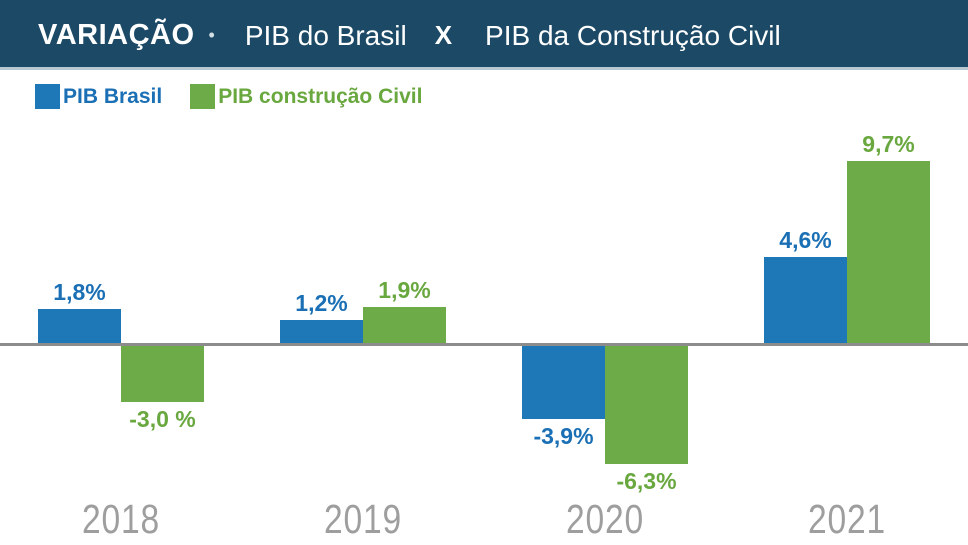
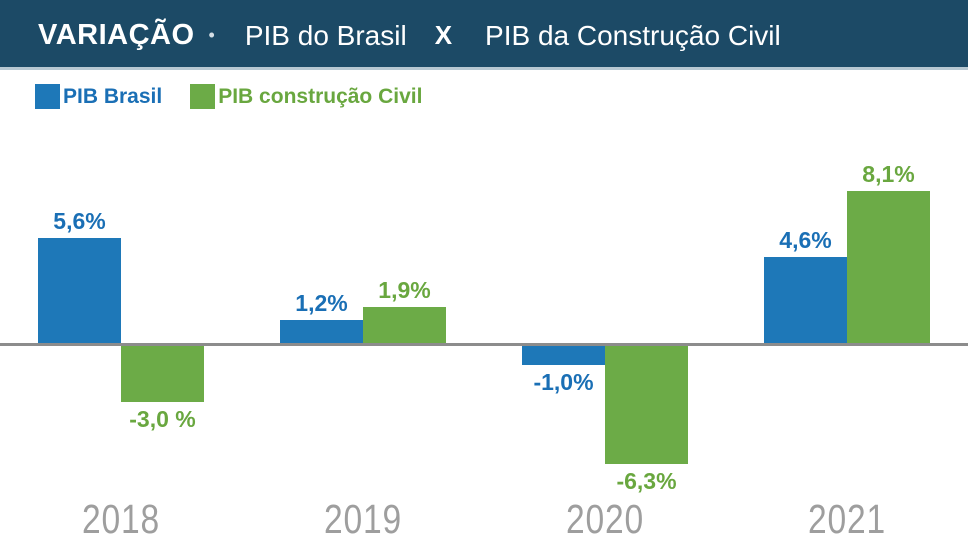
PIB Brasil/2018: 1,8% -> 5,6%
PIB Brasil/2020: -3,9% -> -1,0%
PIB construção Civil/2021: 9,7% -> 8,1%
